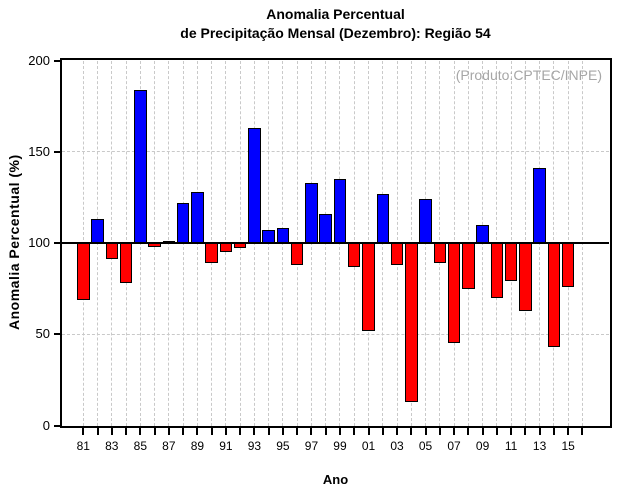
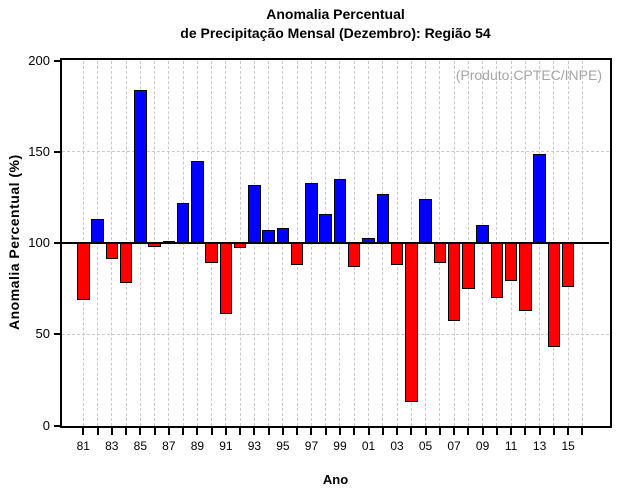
89: 128 -> 145
91: 95 -> 61
93: 163 -> 132
01: 52 -> 103
07: 45 -> 57
13: 141 -> 149
